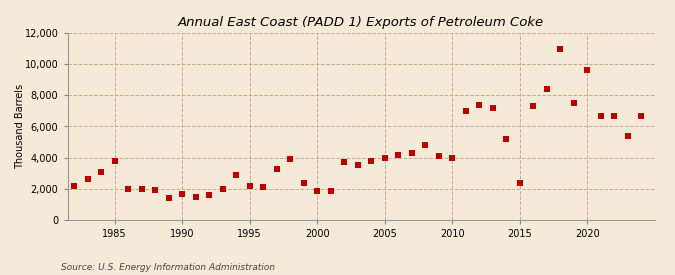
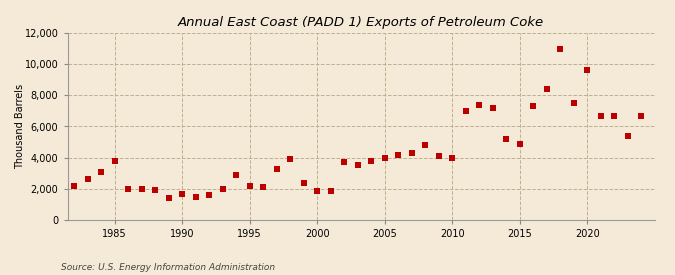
2015: 2,400 -> 4,900
